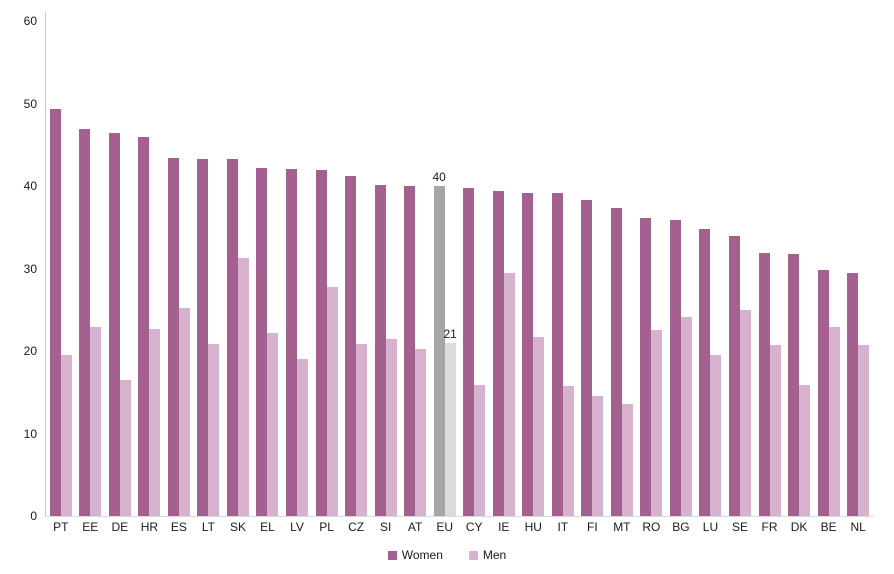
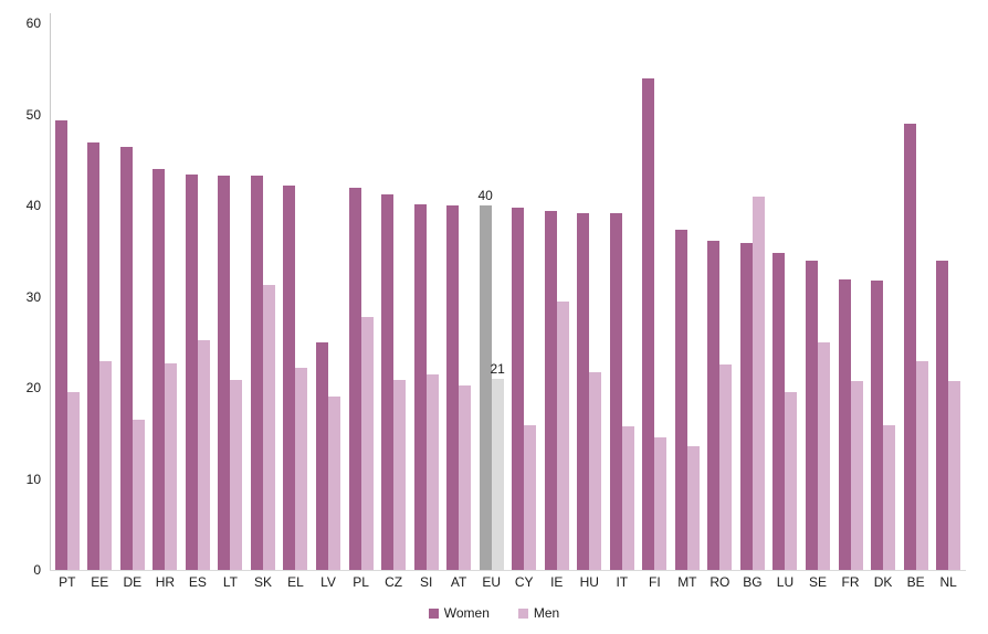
Women/HR: 46 -> 44
Women/LV: 42 -> 25
Women/FI: 38 -> 54
Men/BG: 24 -> 41
Women/BE: 30 -> 49
Women/NL: 30 -> 34
